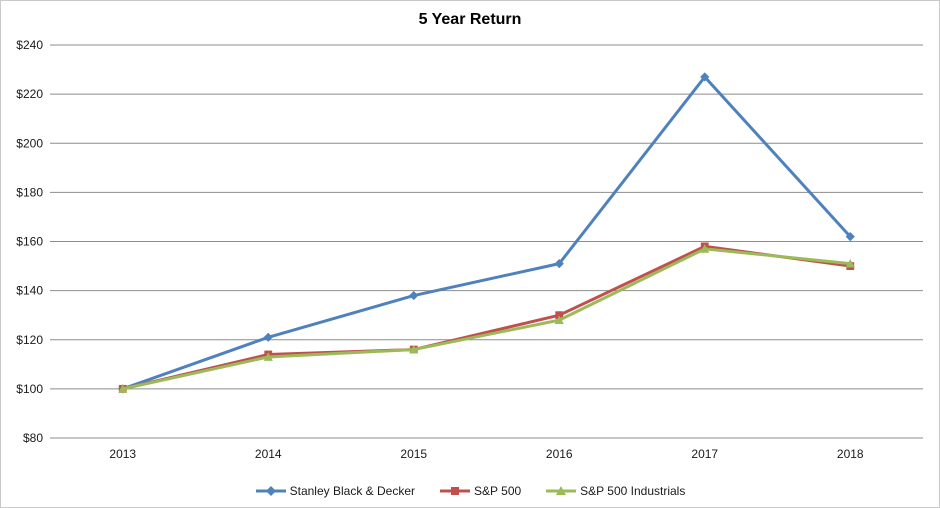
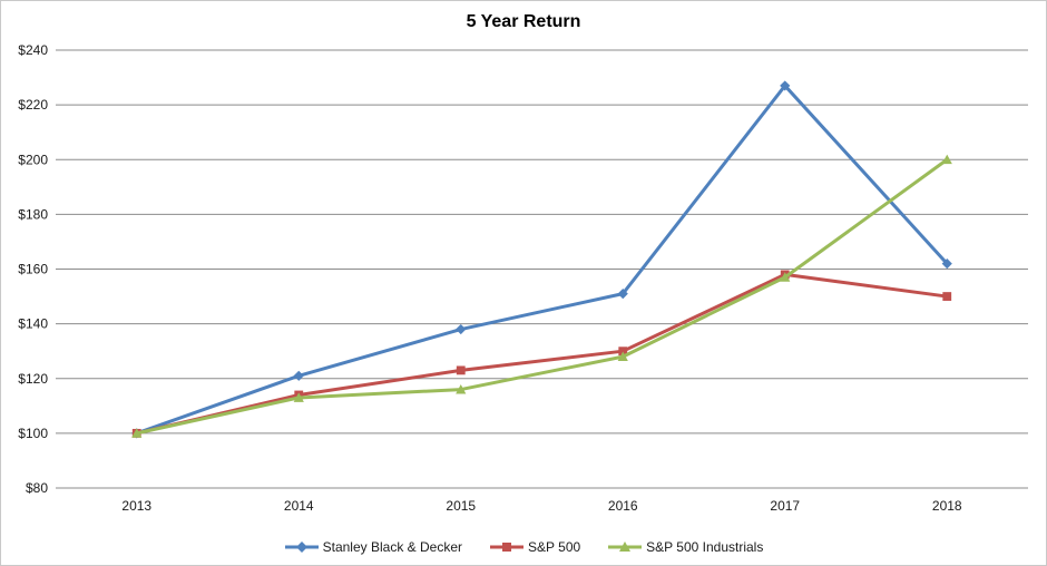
S&P 500/2015: $116 -> $123
S&P 500 Industrials/2018: $151 -> $200
